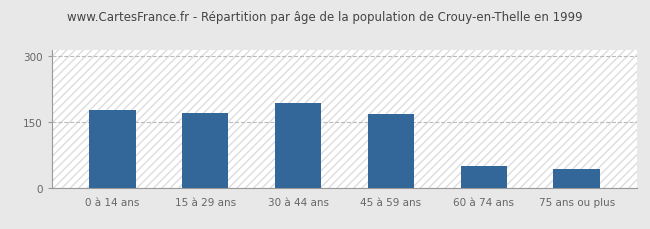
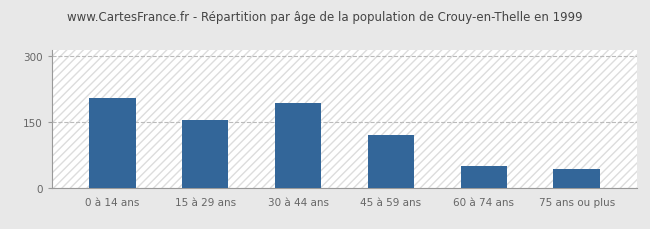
0 à 14 ans: 177 -> 205
15 à 29 ans: 170 -> 155
45 à 59 ans: 167 -> 120
